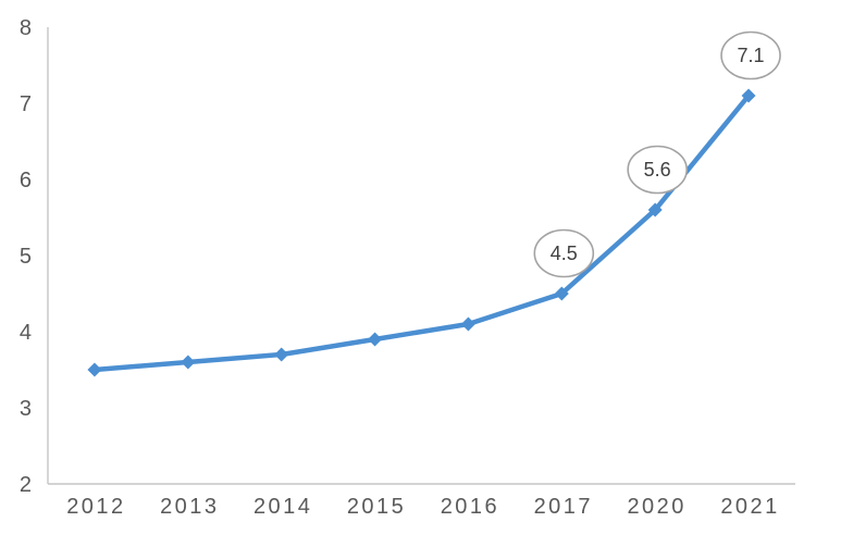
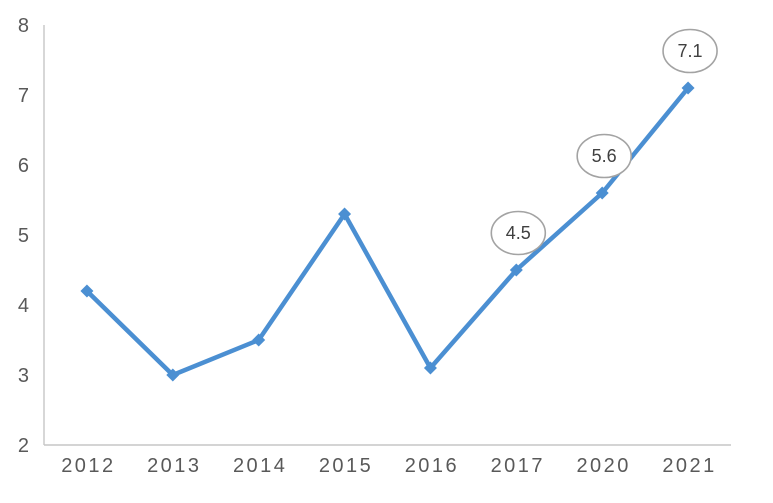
2012: 3.5 -> 4.2
2013: 3.6 -> 3.0
2014: 3.7 -> 3.5
2015: 3.9 -> 5.3
2016: 4.1 -> 3.1
